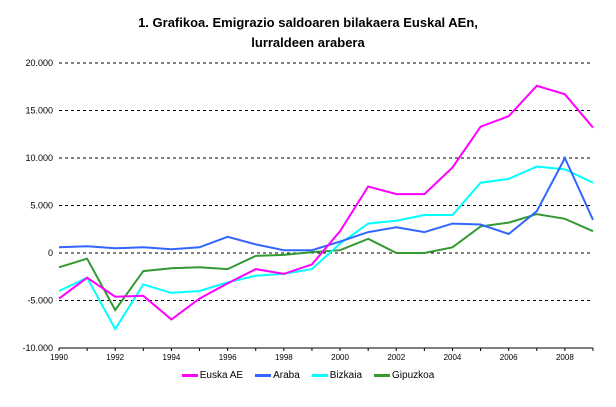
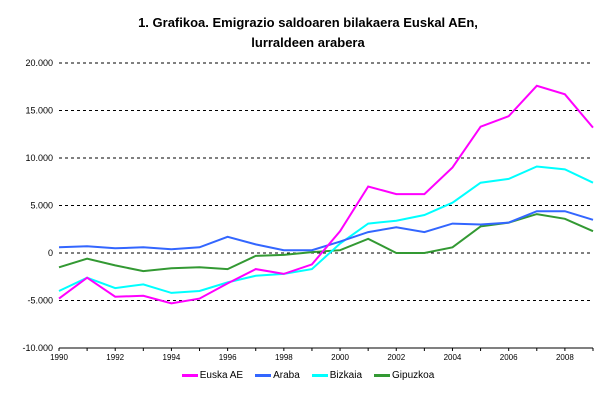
Bizkaia/1992: -8000 -> -4000
Gipuzkoa/1992: -6000 -> -1000
Euska AE/1994: -7000 -> -5000
Bizkaia/2004: 4000 -> 5000
Araba/2006: 2000 -> 3000
Araba/2008: 10000 -> 4000
